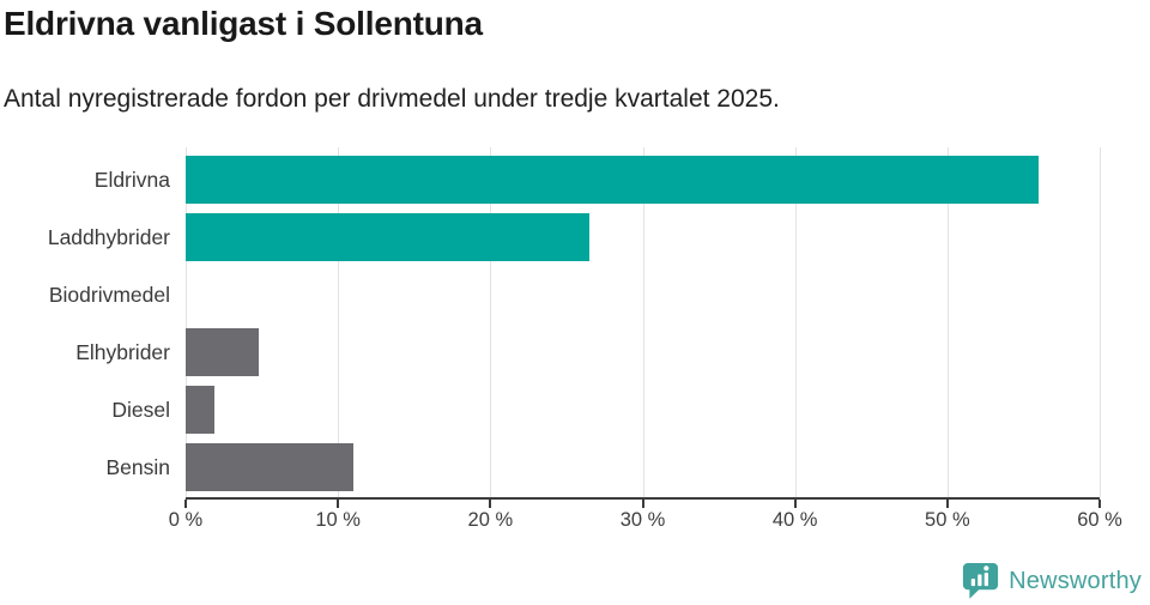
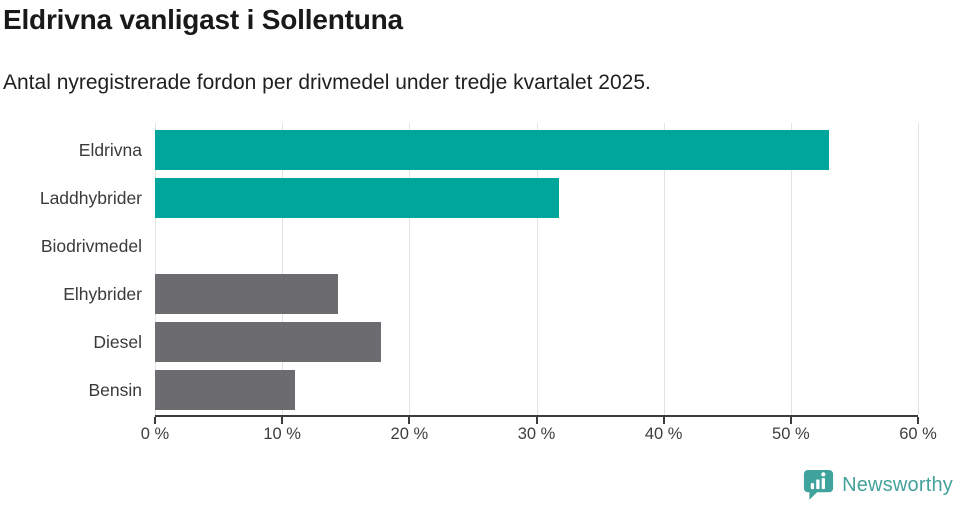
Eldrivna: 56.0% -> 53.0%
Laddhybrider: 26.5% -> 31.8%
Elhybrider: 4.8% -> 14.4%
Diesel: 1.9% -> 17.8%
